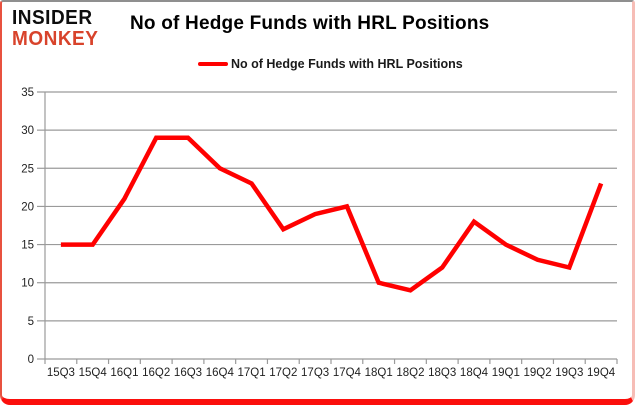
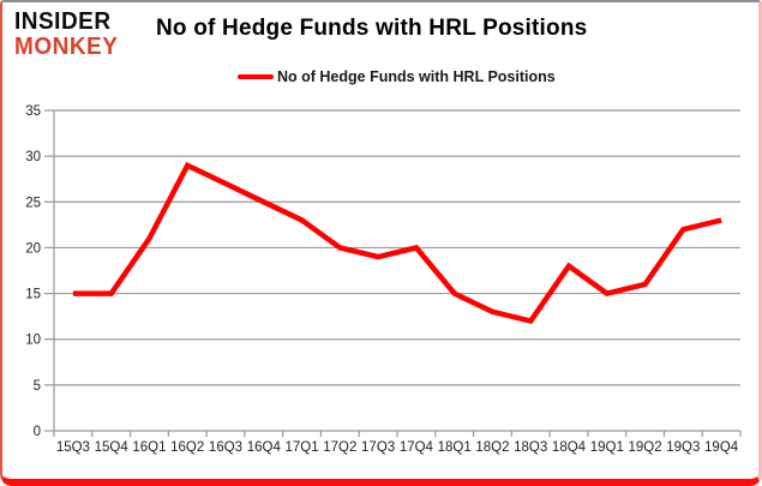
16Q3: 29 -> 27
17Q2: 17 -> 20
18Q1: 10 -> 15
18Q2: 9 -> 13
19Q2: 13 -> 16
19Q3: 12 -> 22
